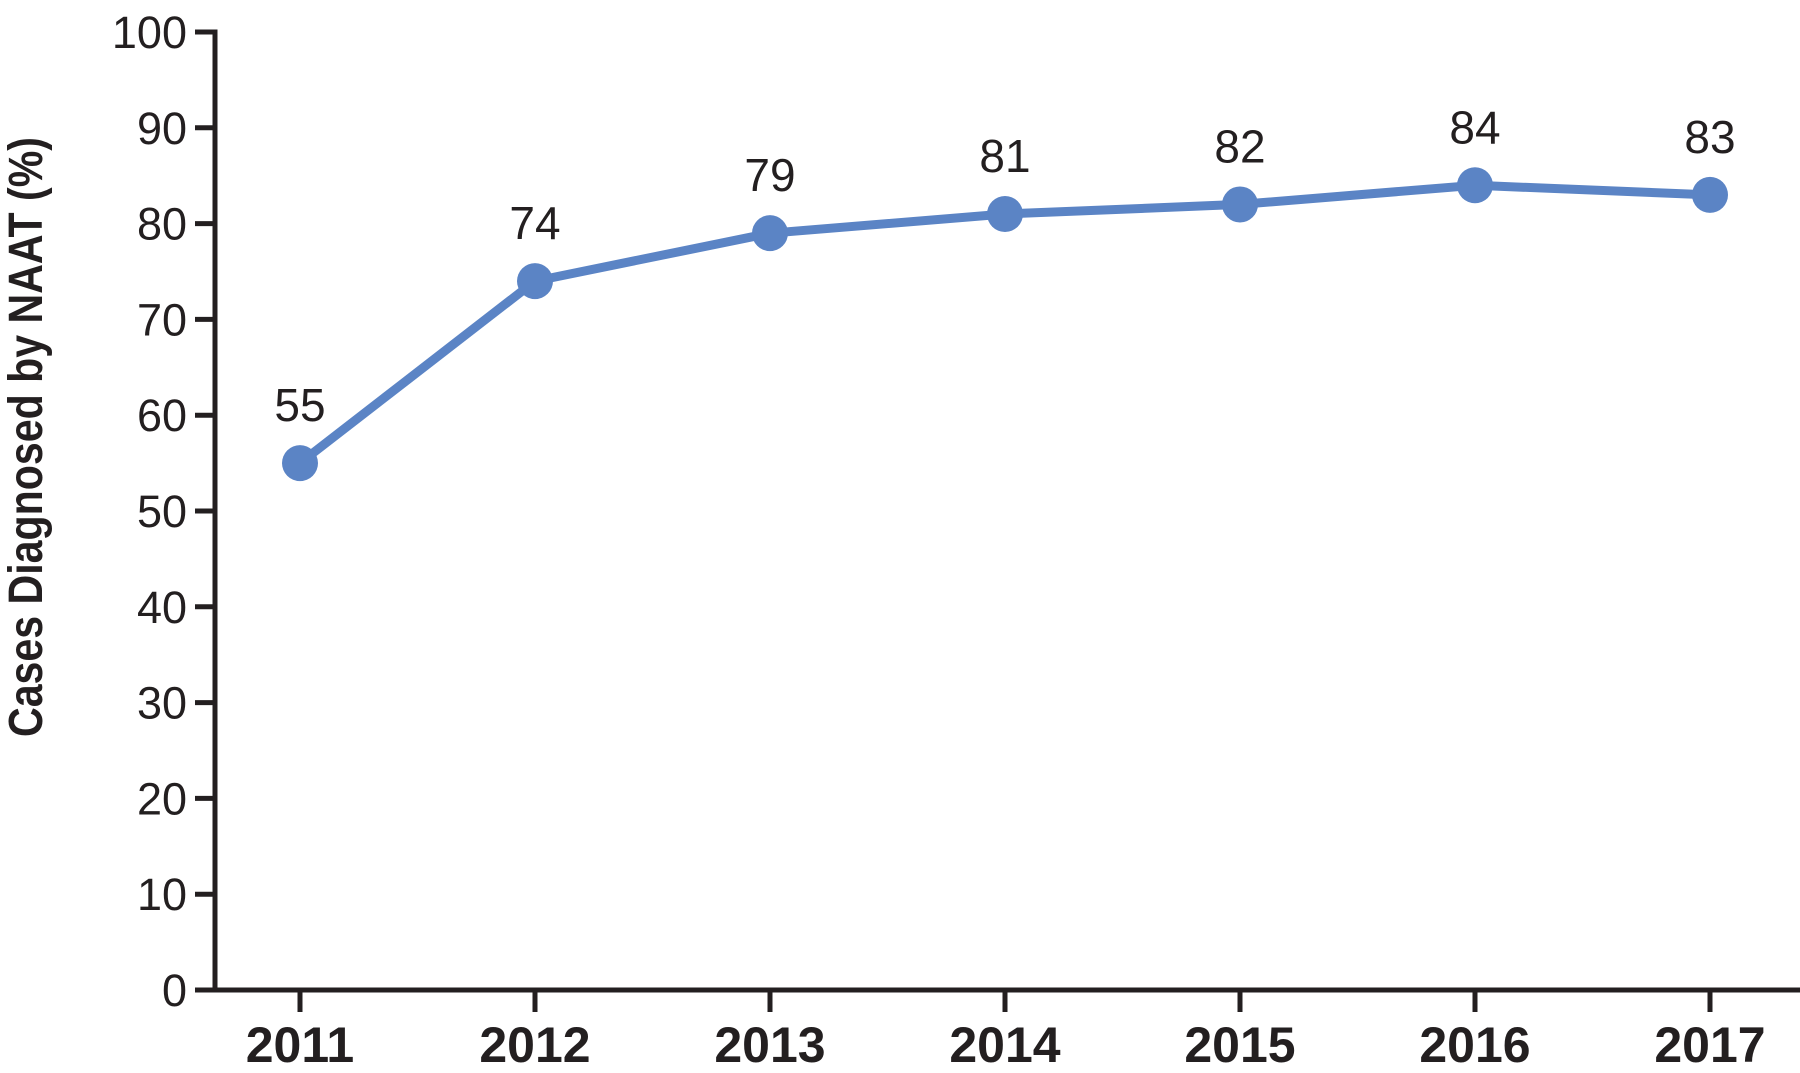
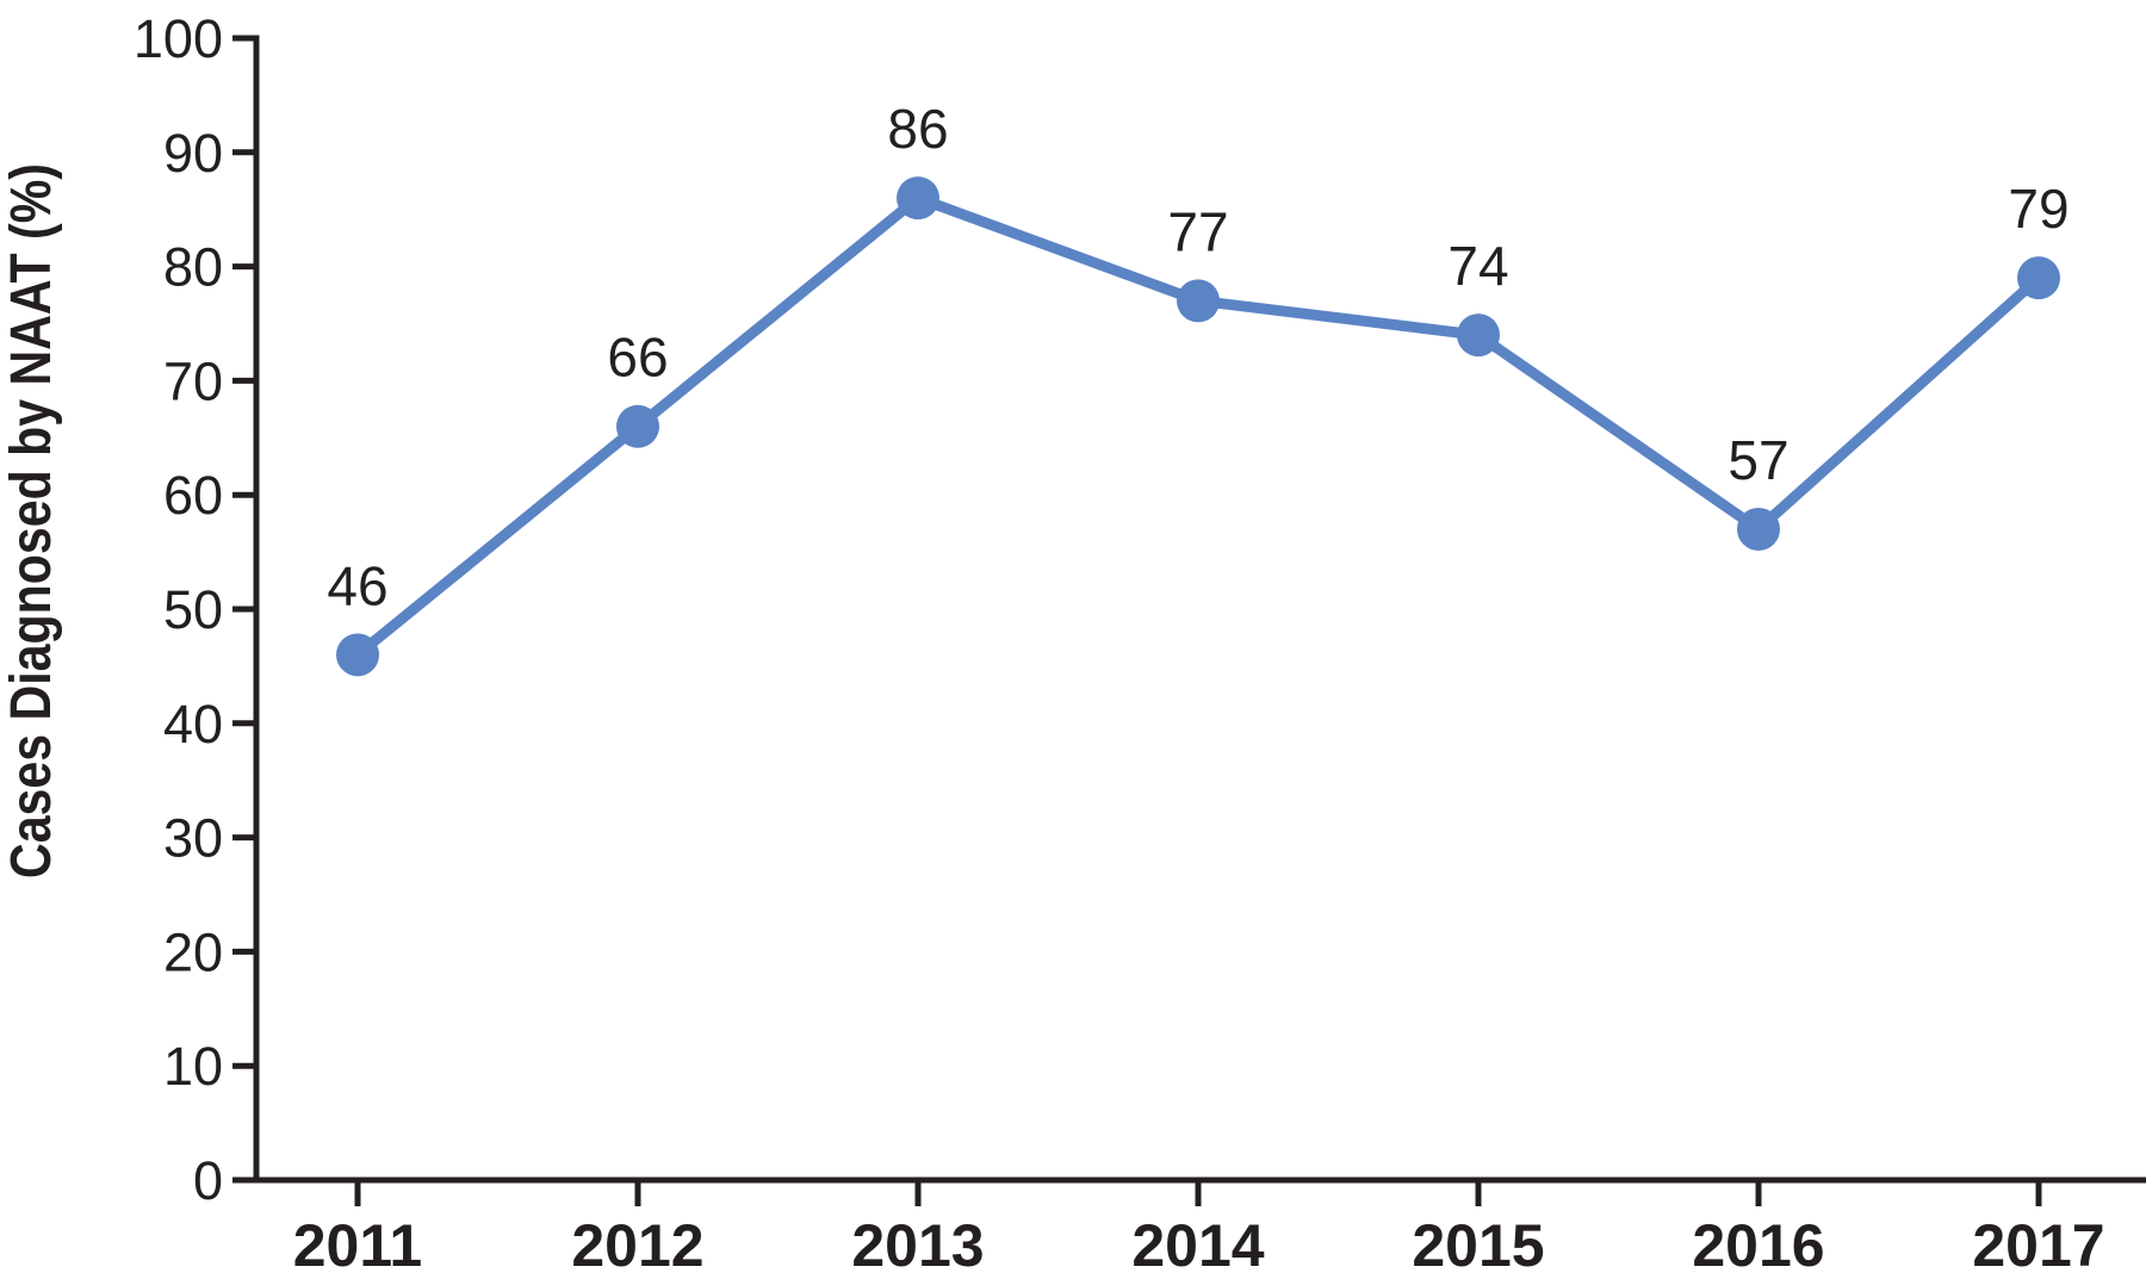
2011: 55 -> 46
2012: 74 -> 66
2013: 79 -> 86
2014: 81 -> 77
2015: 82 -> 74
2016: 84 -> 57
2017: 83 -> 79
